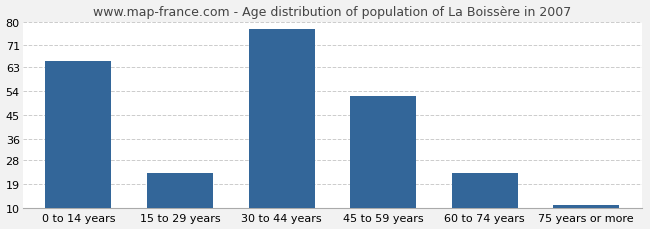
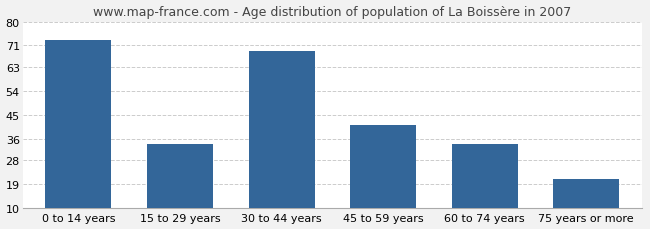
0 to 14 years: 65 -> 73
15 to 29 years: 23 -> 34
30 to 44 years: 77 -> 69
45 to 59 years: 52 -> 41
60 to 74 years: 23 -> 34
75 years or more: 11 -> 21
